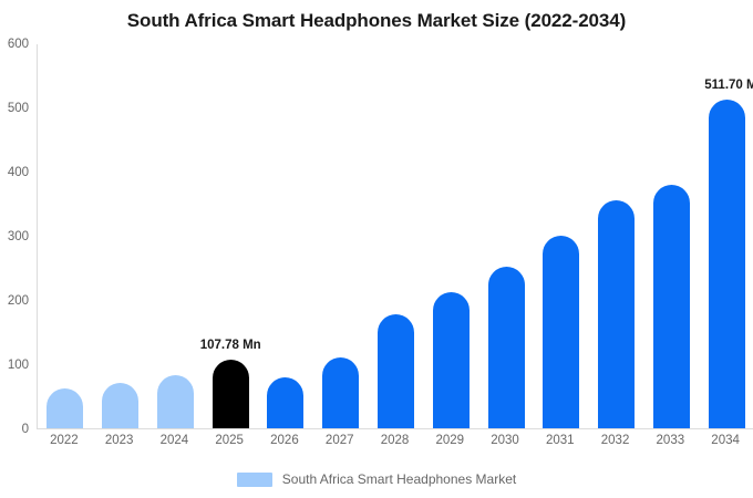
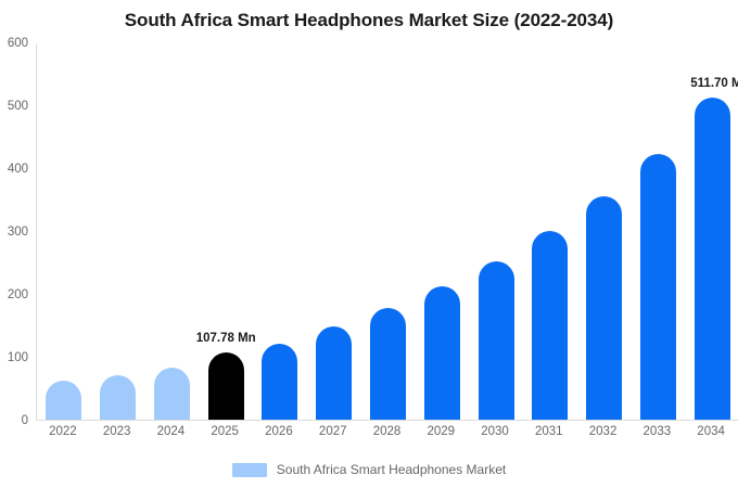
2026: 80 -> 120
2027: 110 -> 150
2033: 380 -> 420
